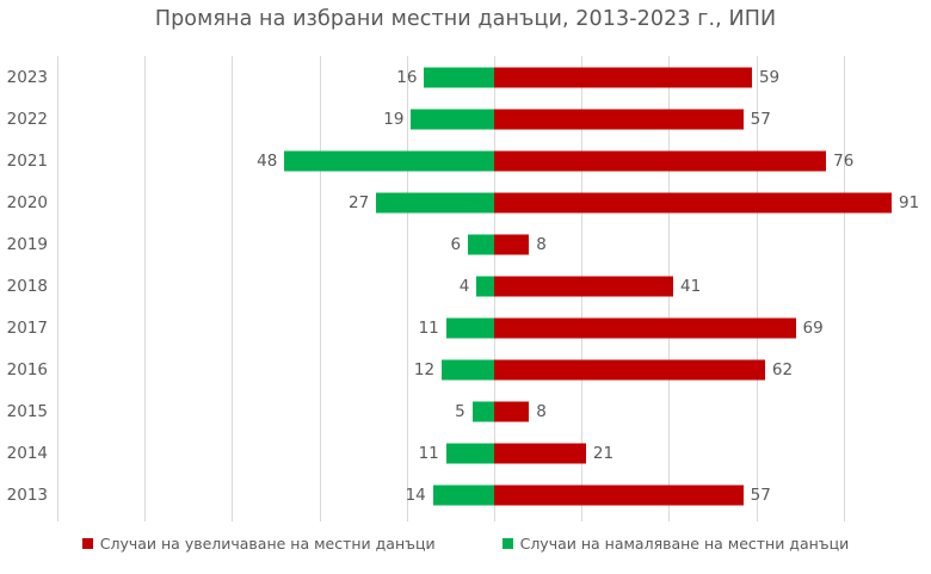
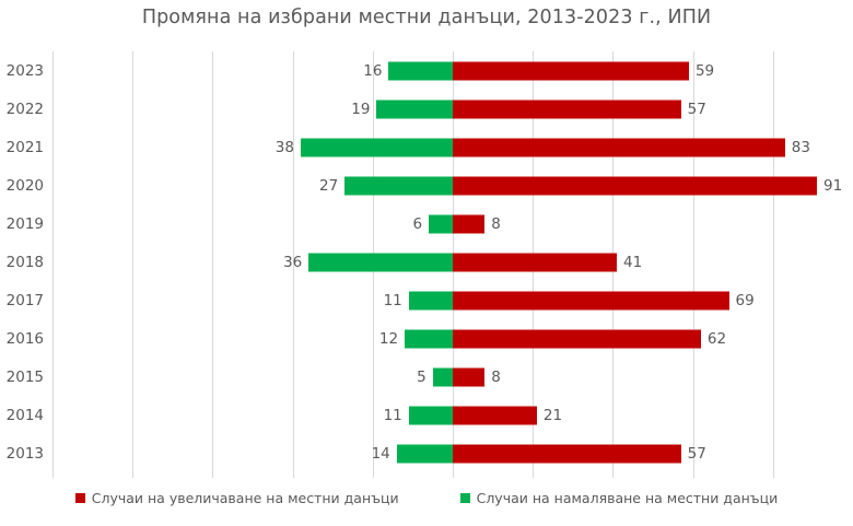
Случаи на увеличаване на местни данъци/2021: 76 -> 83
Случаи на намаляване на местни данъци/2021: 48 -> 38
Случаи на намаляване на местни данъци/2018: 4 -> 36
